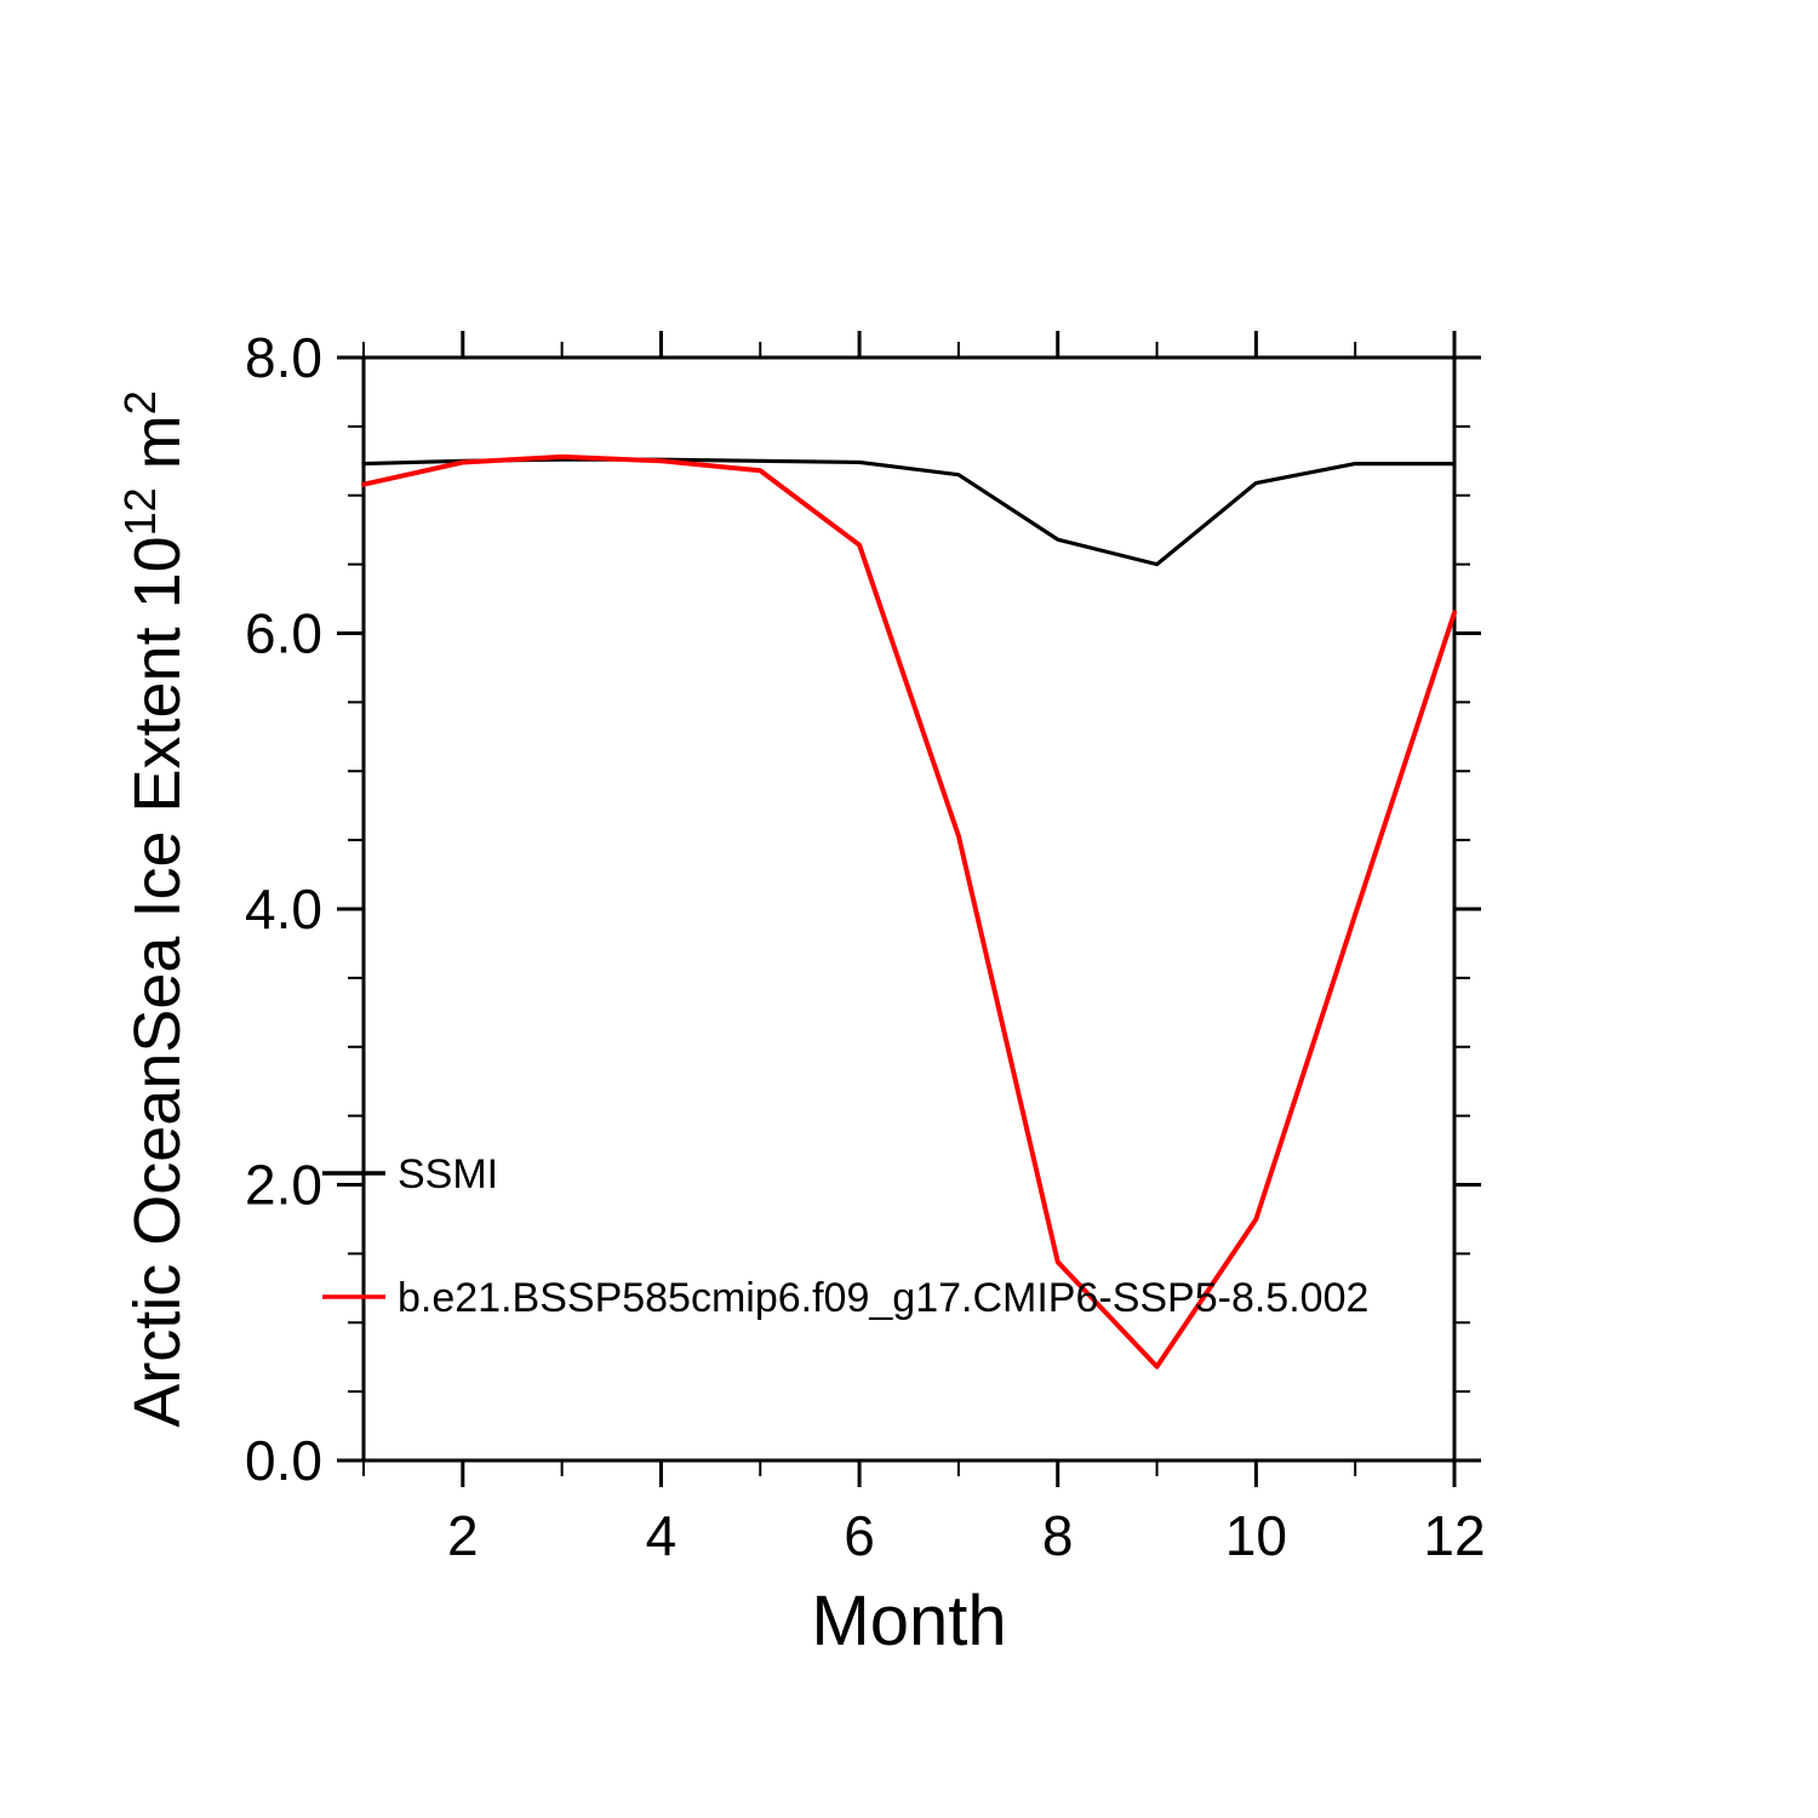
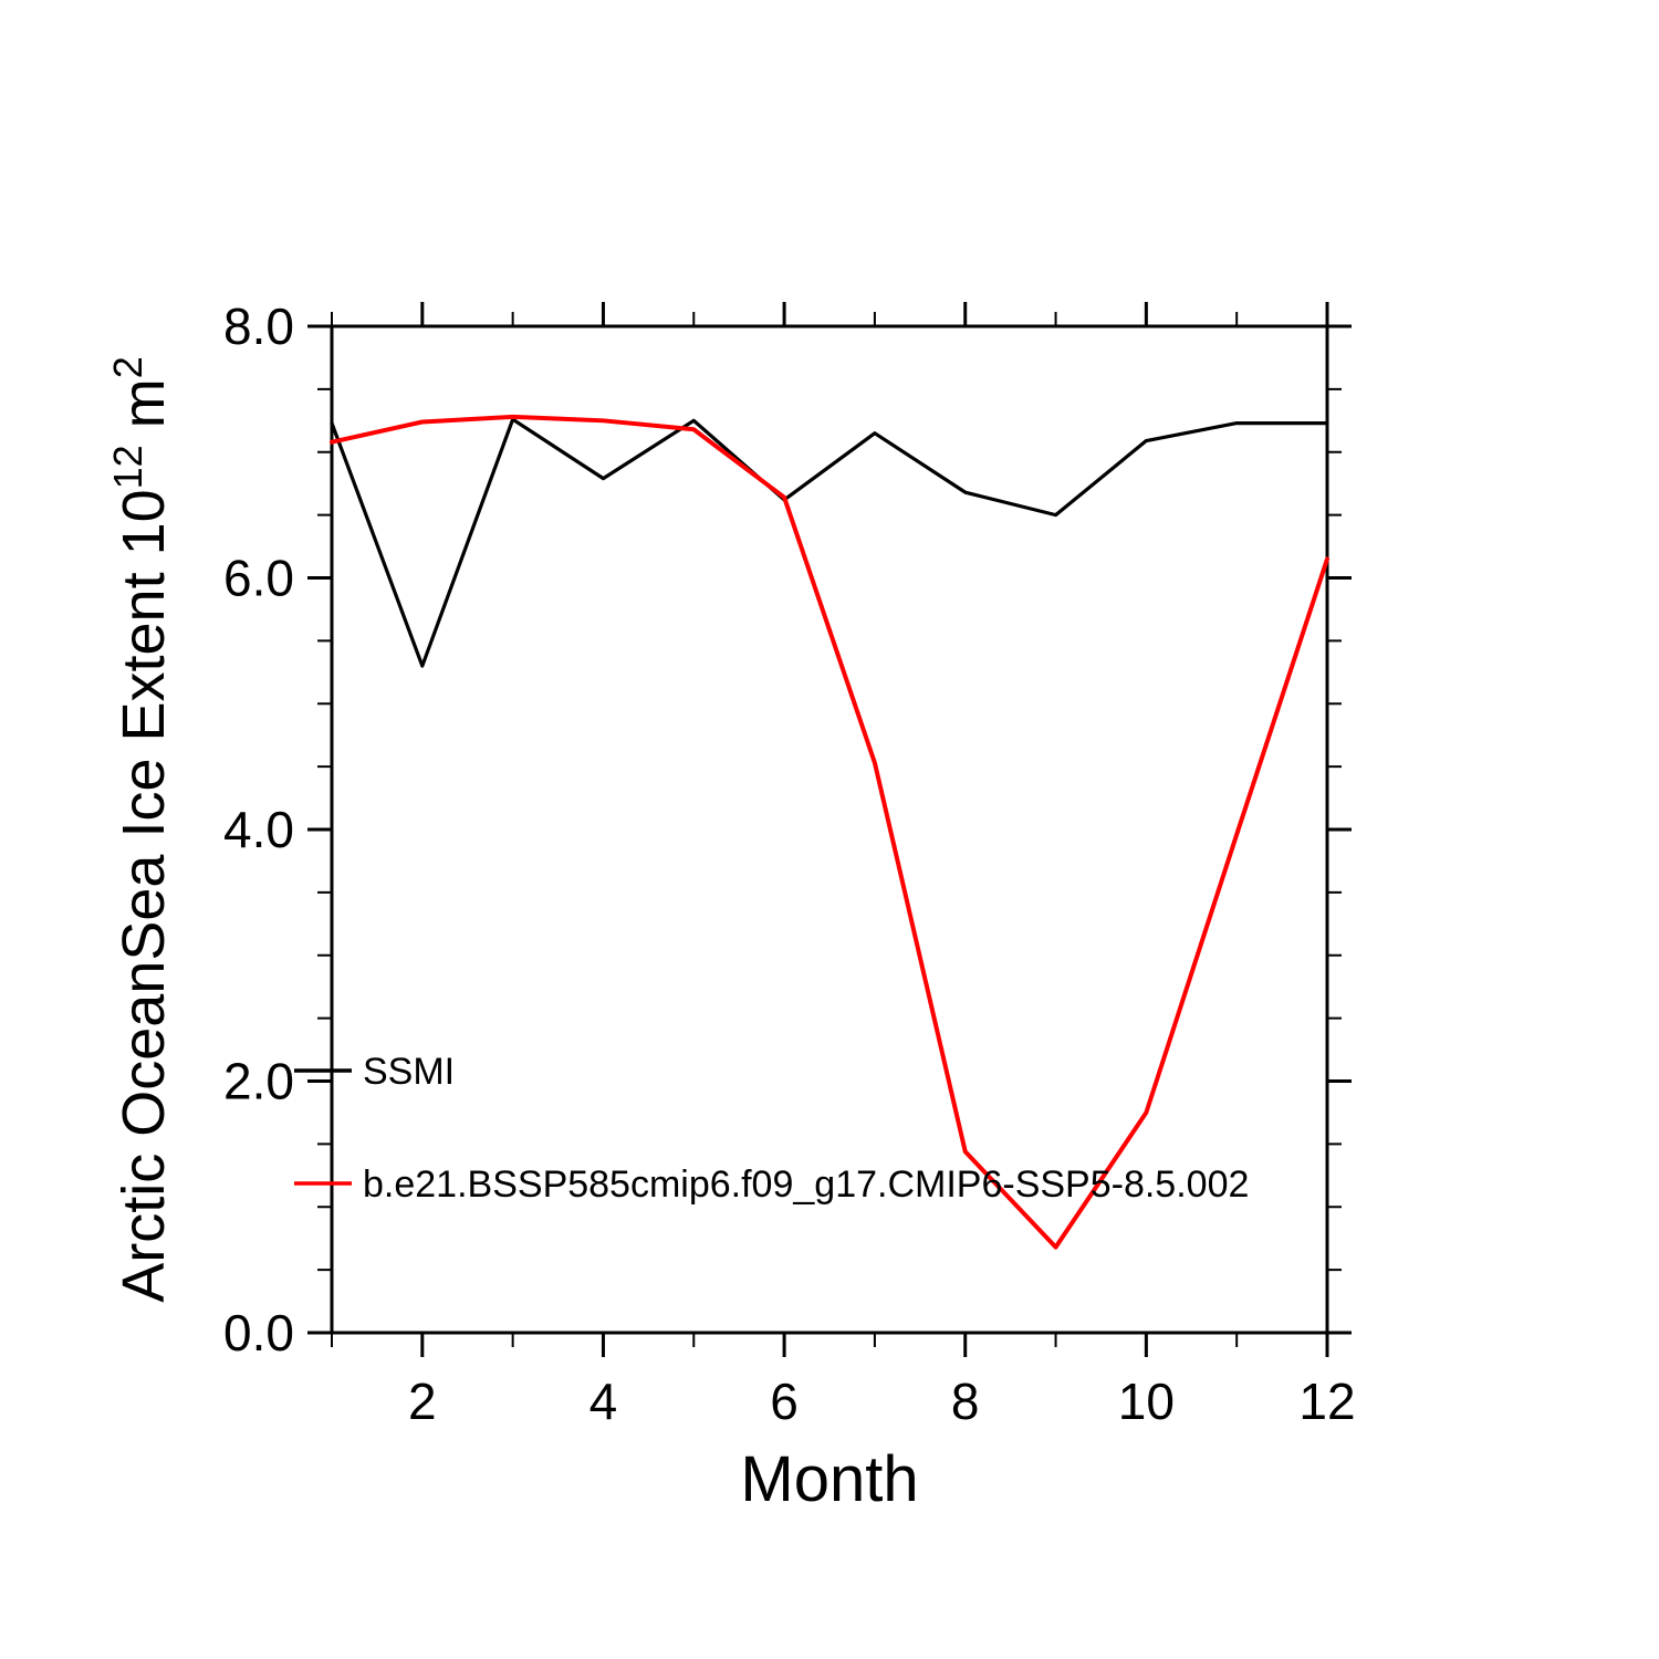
SSMI/2: 7.25 -> 5.30
SSMI/4: 7.26 -> 6.79
SSMI/6: 7.24 -> 6.62
